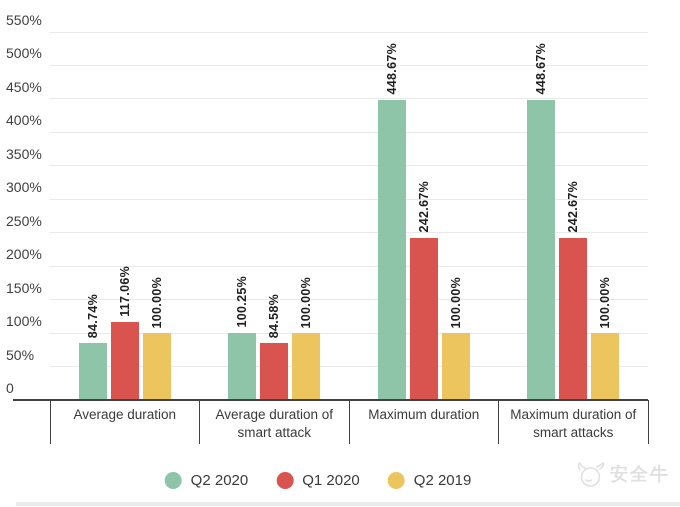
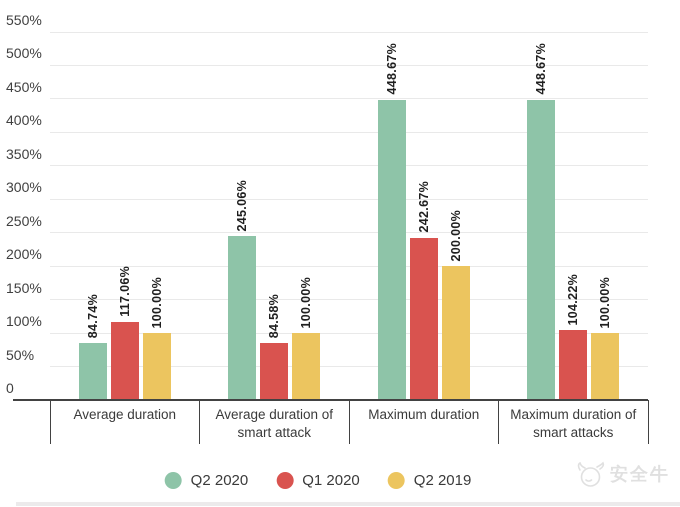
Q2 2020/Average duration of smart attack: 100.25% -> 245.06%
Q2 2019/Maximum duration: 100.00% -> 200.00%
Q1 2020/Maximum duration of smart attacks: 242.67% -> 104.22%
